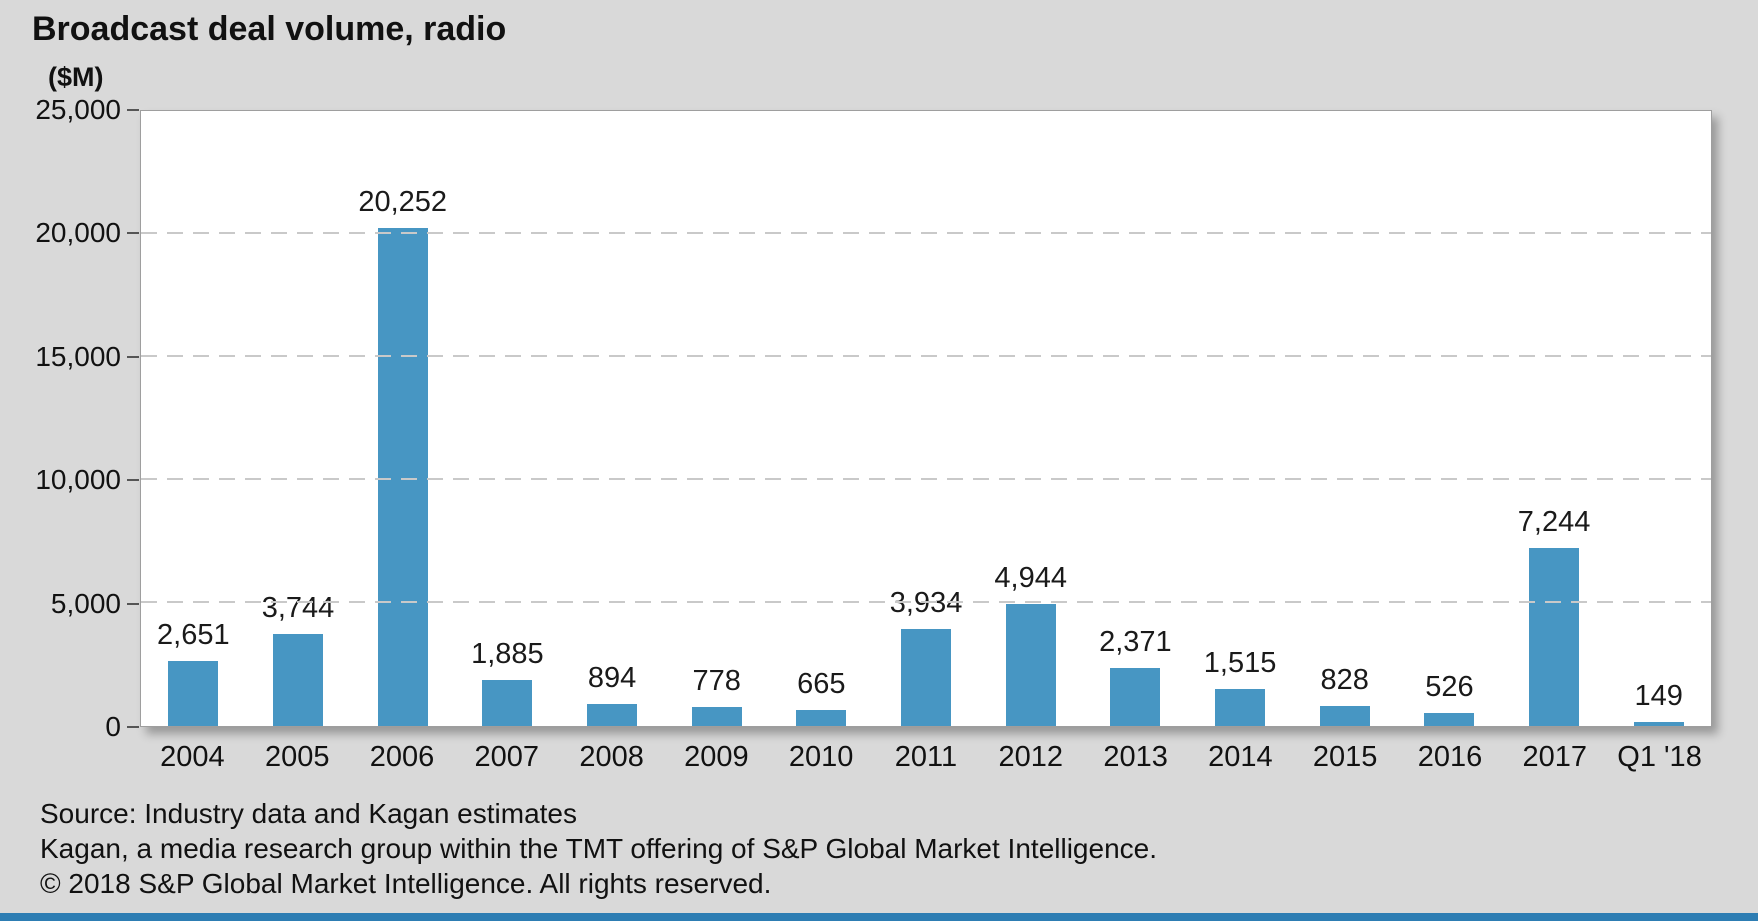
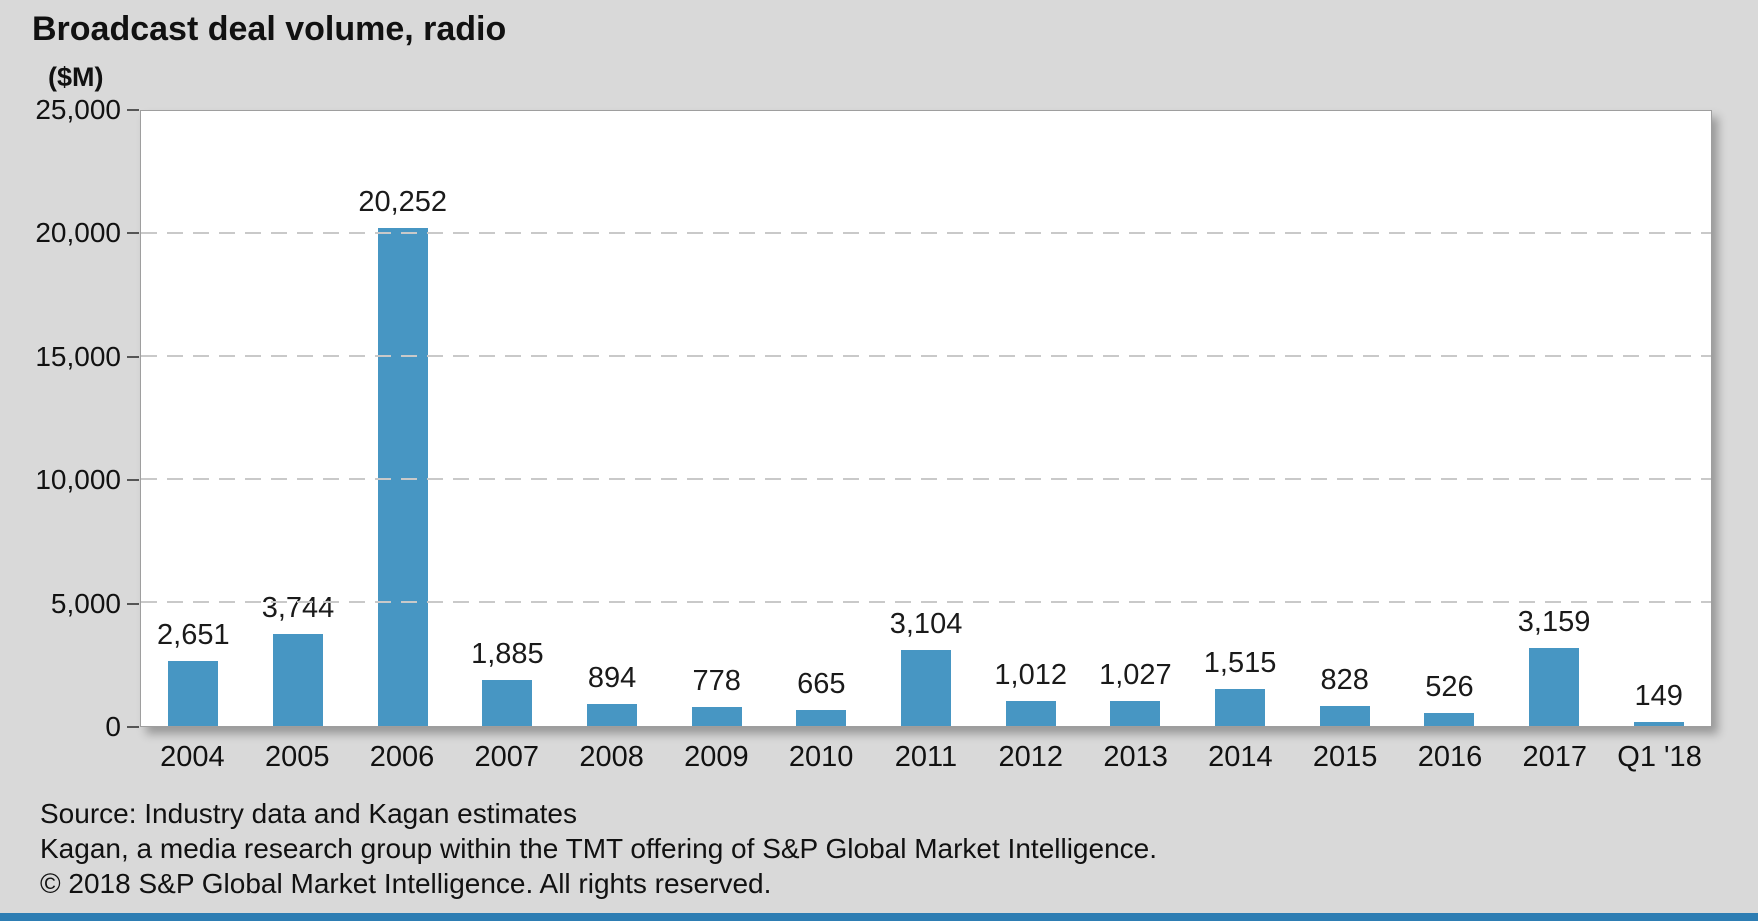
2011: 3,934 -> 3,104
2012: 4,944 -> 1,012
2013: 2,371 -> 1,027
2017: 7,244 -> 3,159
